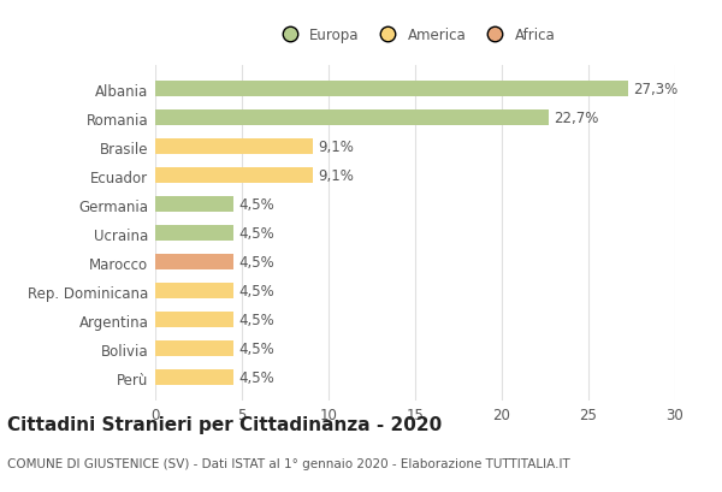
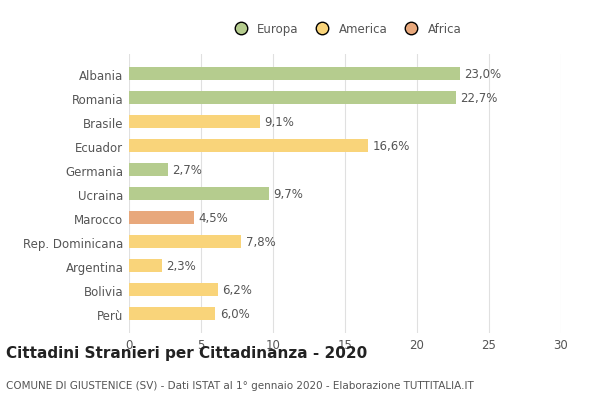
Albania: 27,3% -> 23,0%
Ecuador: 9,1% -> 16,6%
Germania: 4,5% -> 2,7%
Ucraina: 4,5% -> 9,7%
Rep. Dominicana: 4,5% -> 7,8%
Argentina: 4,5% -> 2,3%
Bolivia: 4,5% -> 6,2%
Perù: 4,5% -> 6,0%
